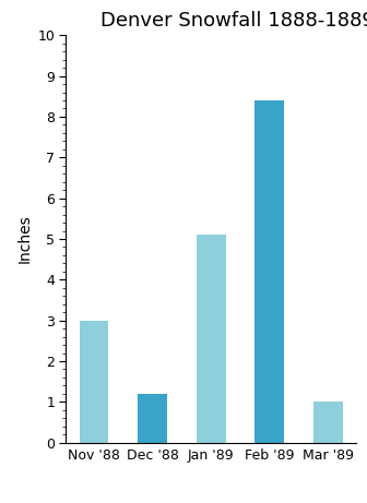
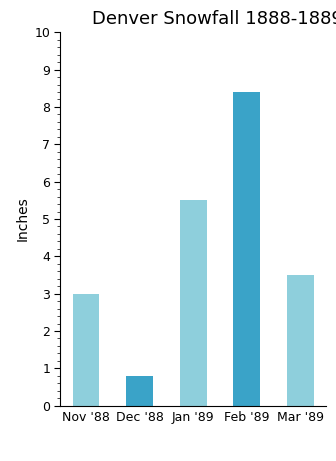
Dec '88: 1.2 -> 0.8
Jan '89: 5.1 -> 5.5
Mar '89: 1.0 -> 3.5
